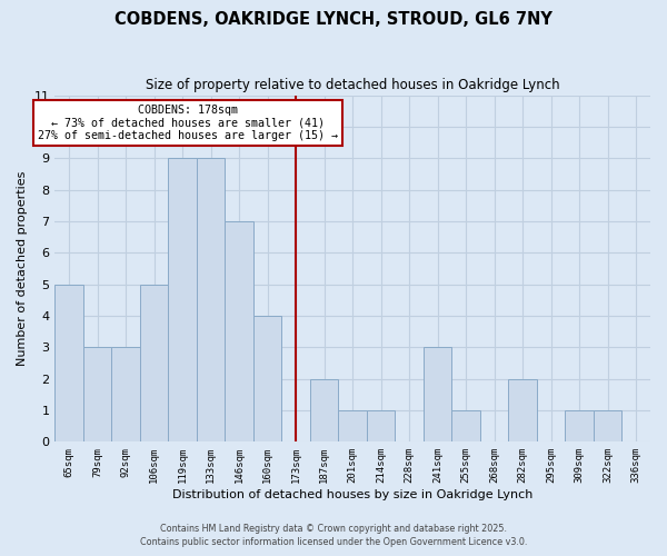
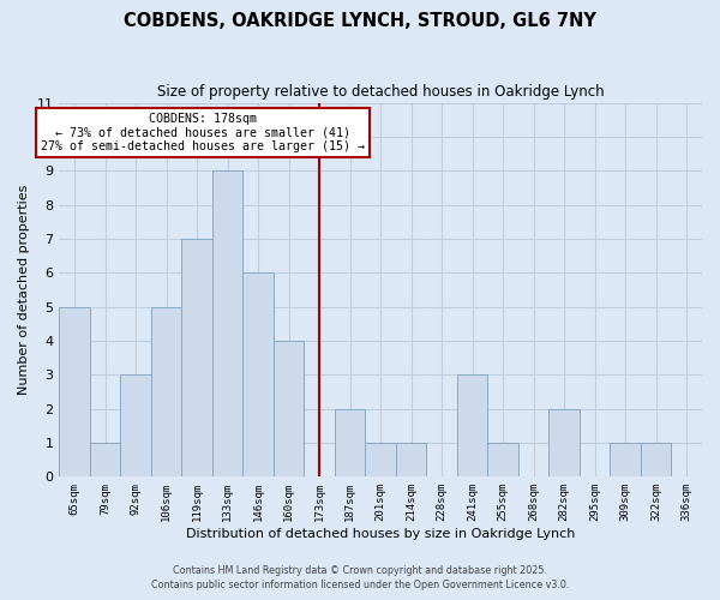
79sqm: 3 -> 1
119sqm: 9 -> 7
146sqm: 7 -> 6
